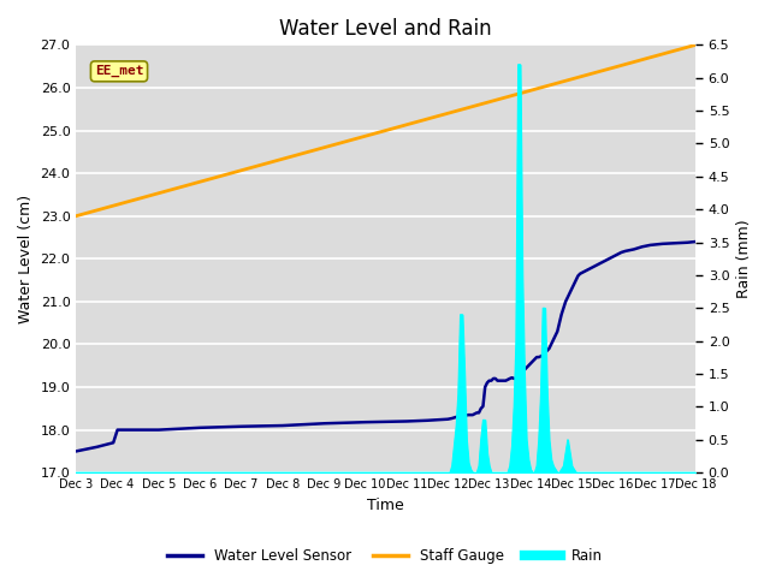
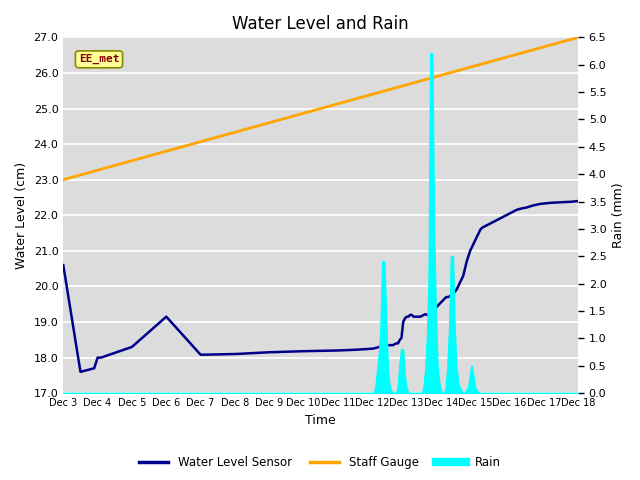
Water Level Sensor/Dec 3: 17.50 -> 20.60
Water Level Sensor/Dec 5: 18.00 -> 18.30
Water Level Sensor/Dec 6: 18.05 -> 19.15
